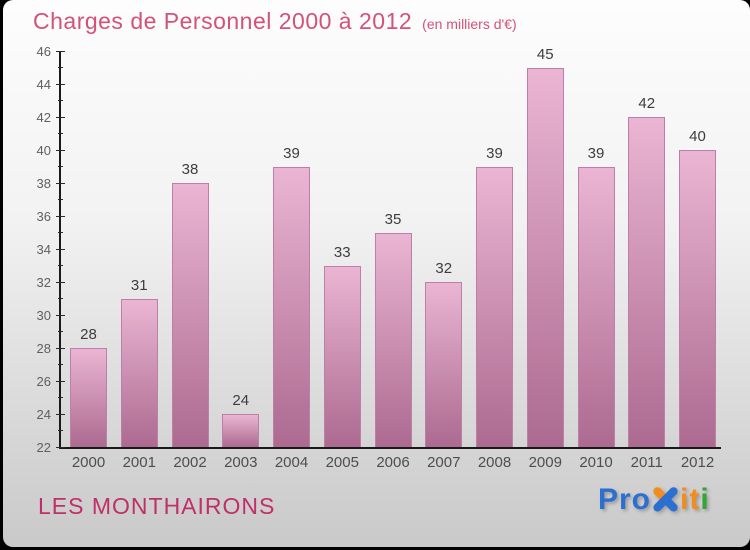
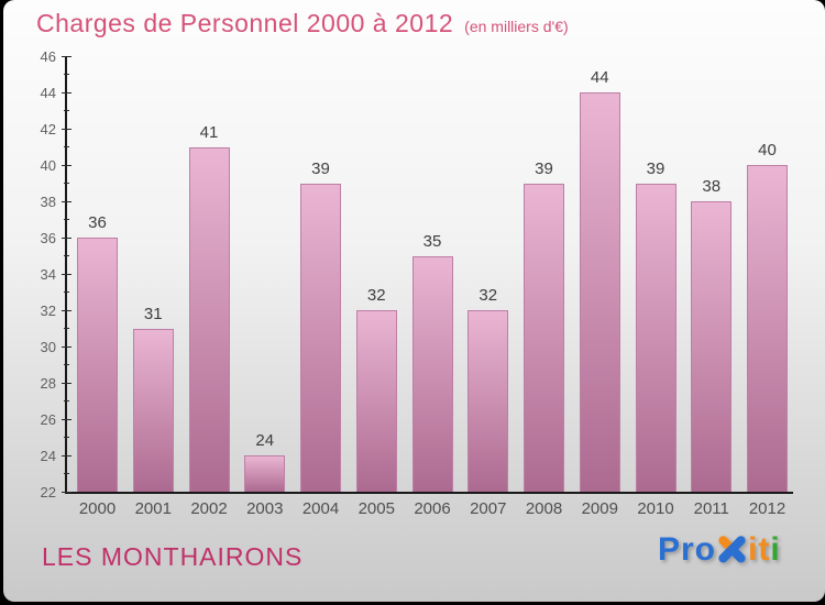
2000: 28 -> 36
2002: 38 -> 41
2005: 33 -> 32
2009: 45 -> 44
2011: 42 -> 38
